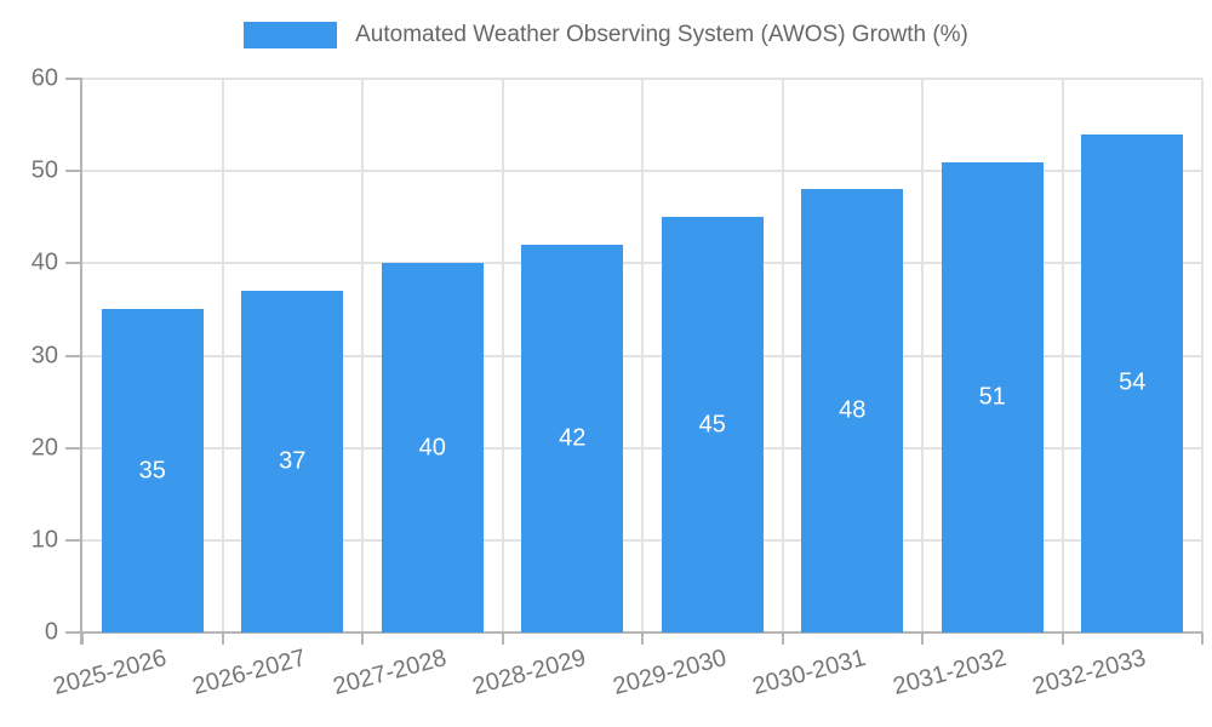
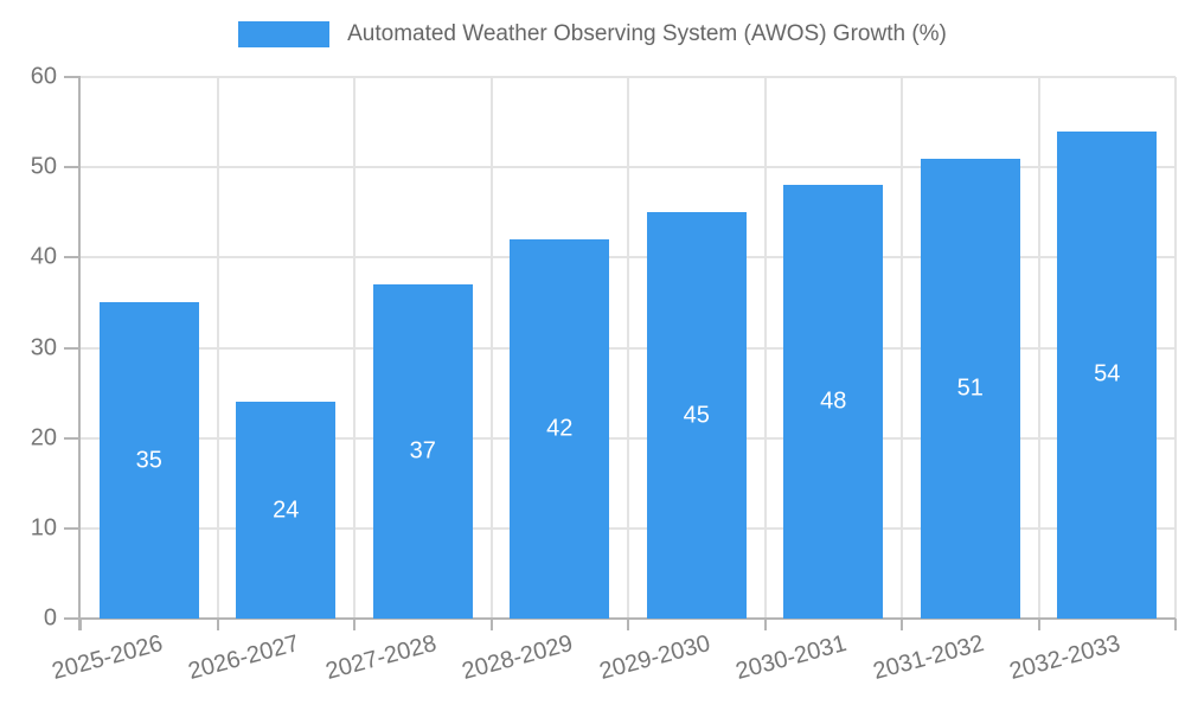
2026-2027: 37 -> 24
2027-2028: 40 -> 37
